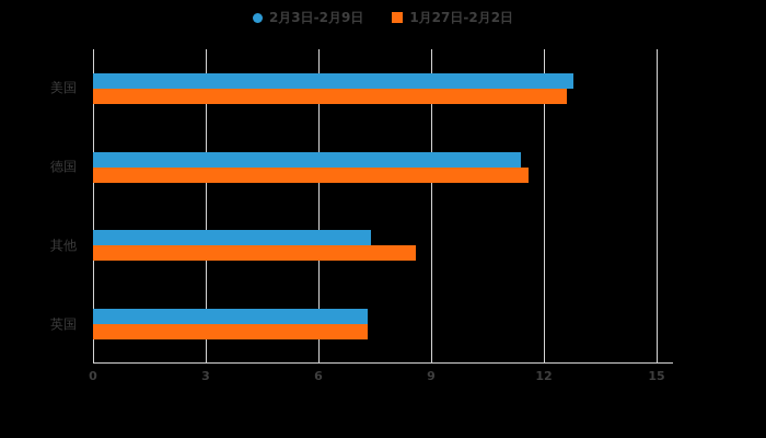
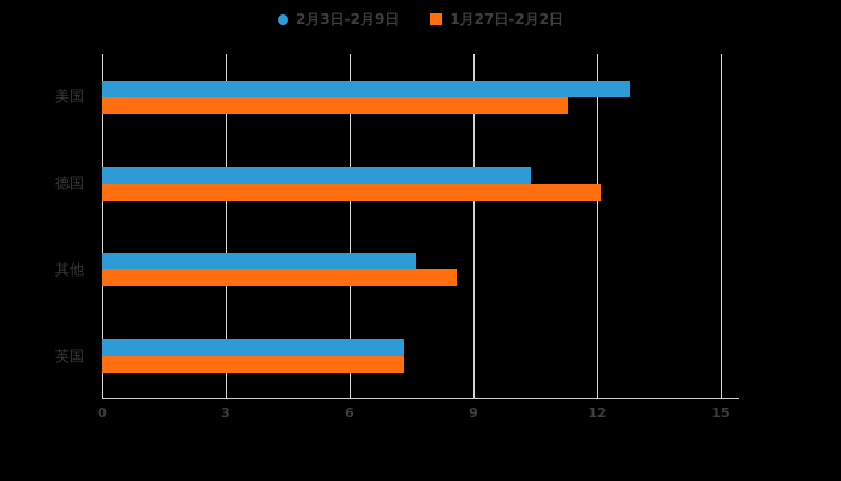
1月27日-2月2日/美国: 12.6 -> 11.3
2月3日-2月9日/德国: 11.4 -> 10.4
1月27日-2月2日/德国: 11.6 -> 12.1
2月3日-2月9日/其他: 7.4 -> 7.6
